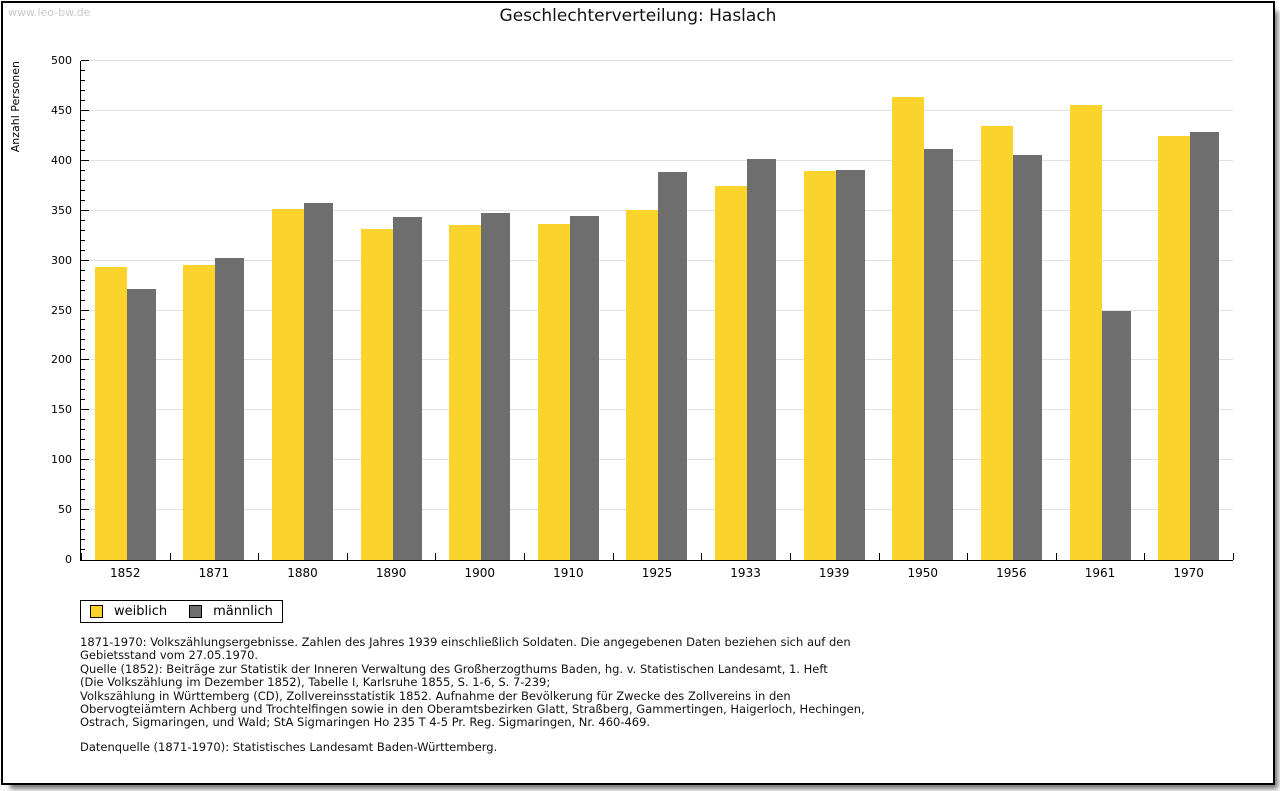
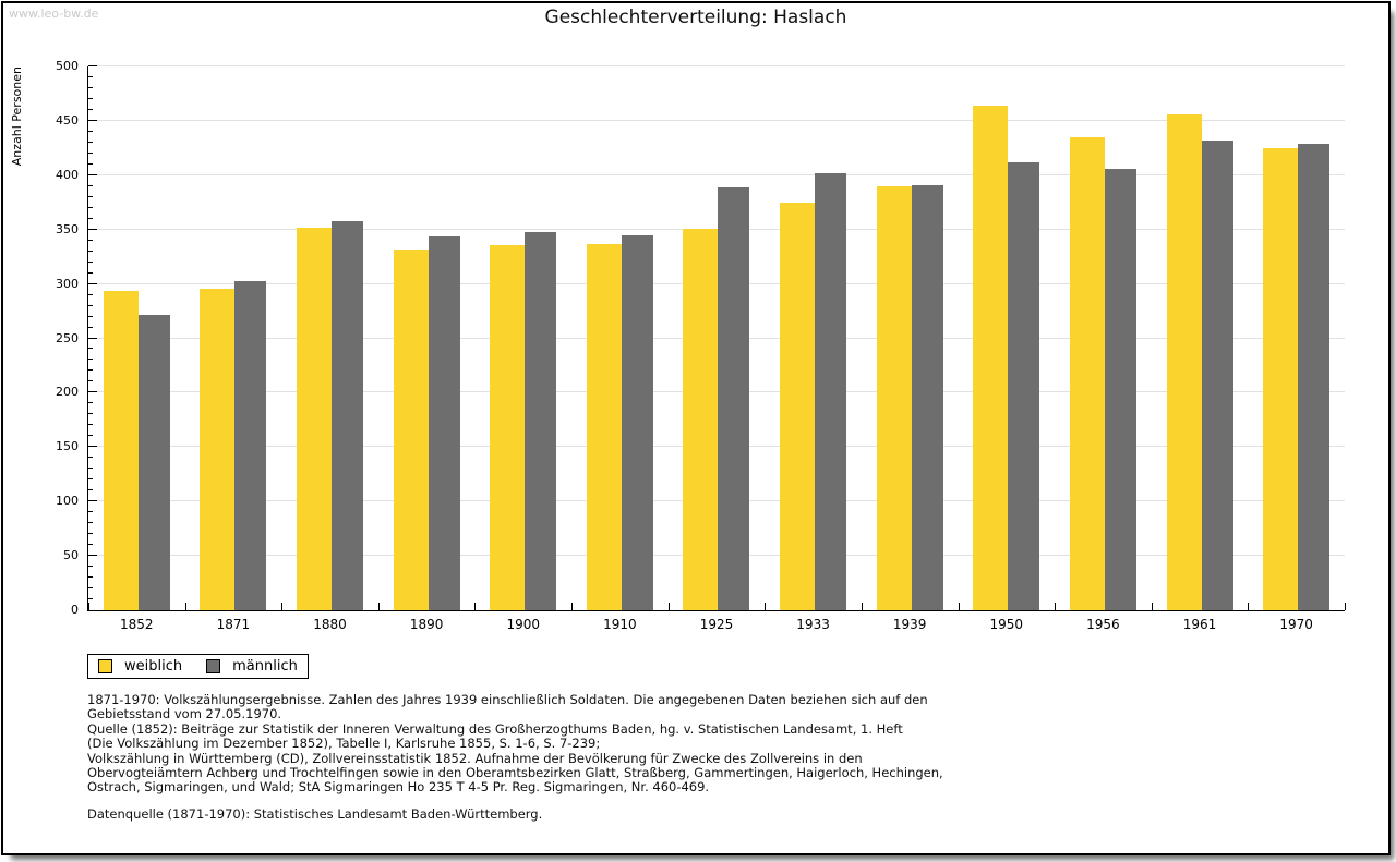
männlich/1961: 250 -> 430
